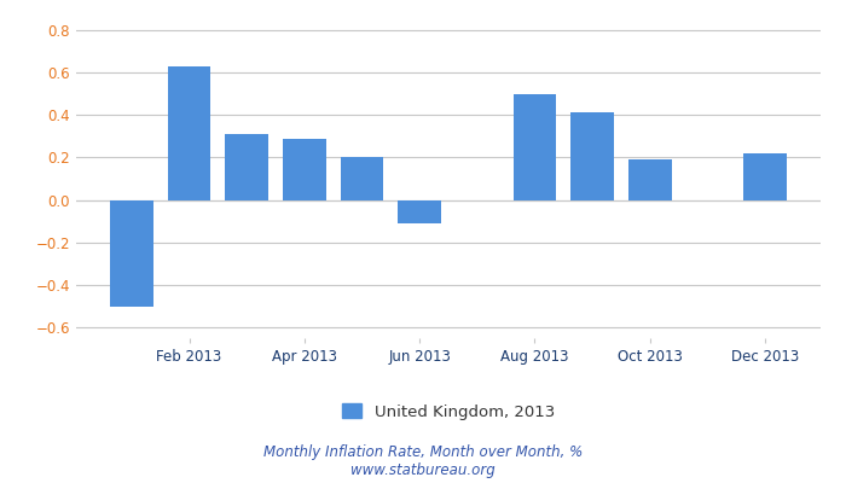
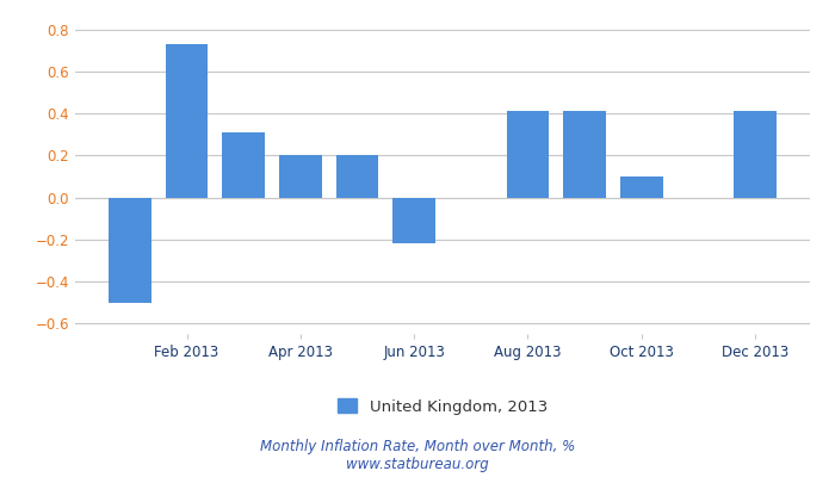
Feb 2013: 0.63 -> 0.73
Apr 2013: 0.29 -> 0.20
Jun 2013: -0.11 -> -0.22
Aug 2013: 0.50 -> 0.41
Oct 2013: 0.19 -> 0.10
Dec 2013: 0.22 -> 0.41
